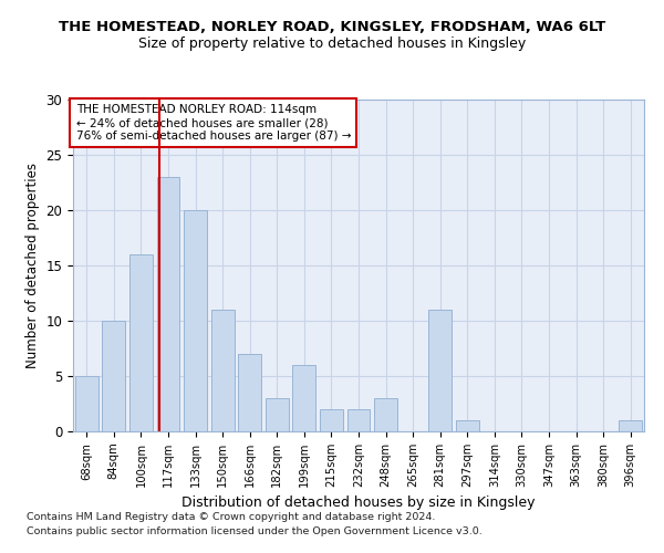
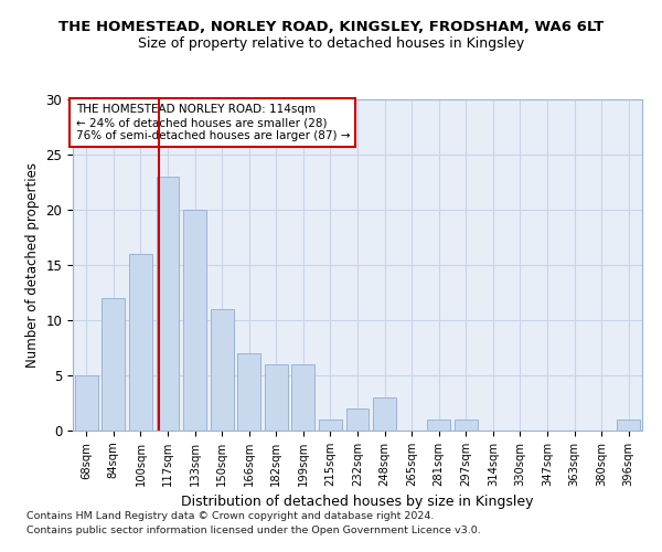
84sqm: 10 -> 12
182sqm: 3 -> 6
215sqm: 2 -> 1
281sqm: 11 -> 1
